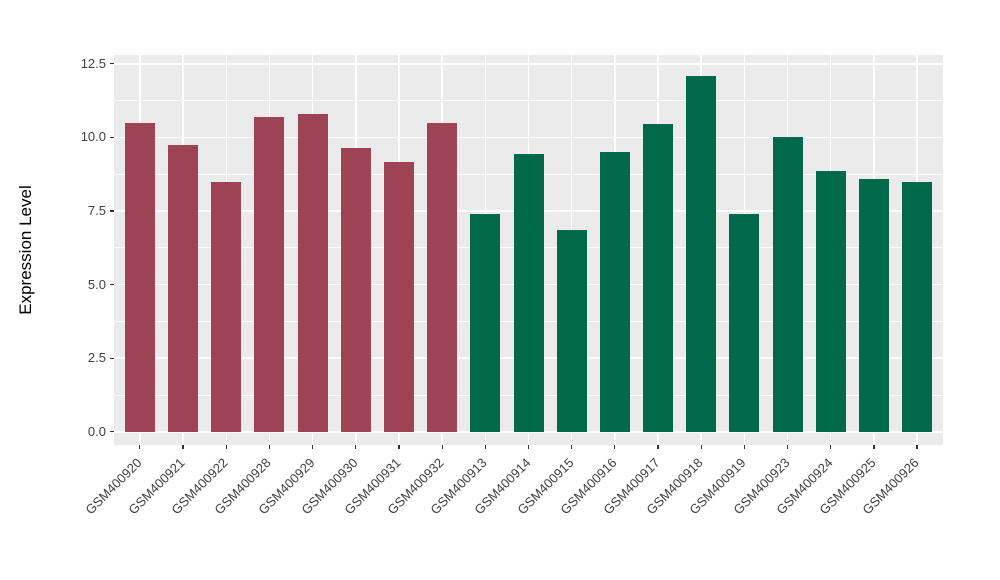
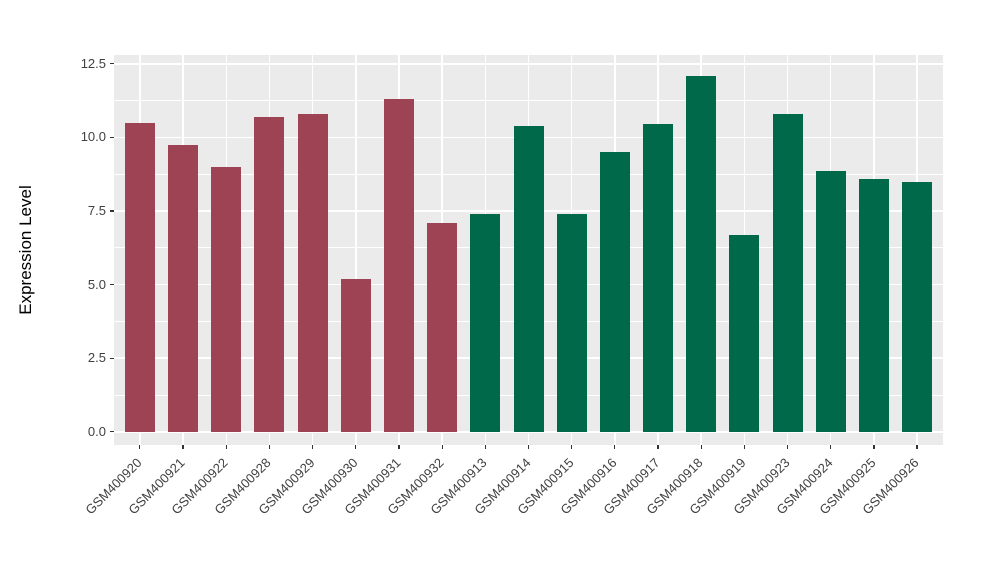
GSM400922: 8.5 -> 9.0
GSM400930: 9.7 -> 5.2
GSM400931: 9.2 -> 11.3
GSM400932: 10.5 -> 7.1
GSM400914: 9.4 -> 10.4
GSM400915: 6.8 -> 7.4
GSM400919: 7.4 -> 6.7
GSM400923: 10.0 -> 10.8
